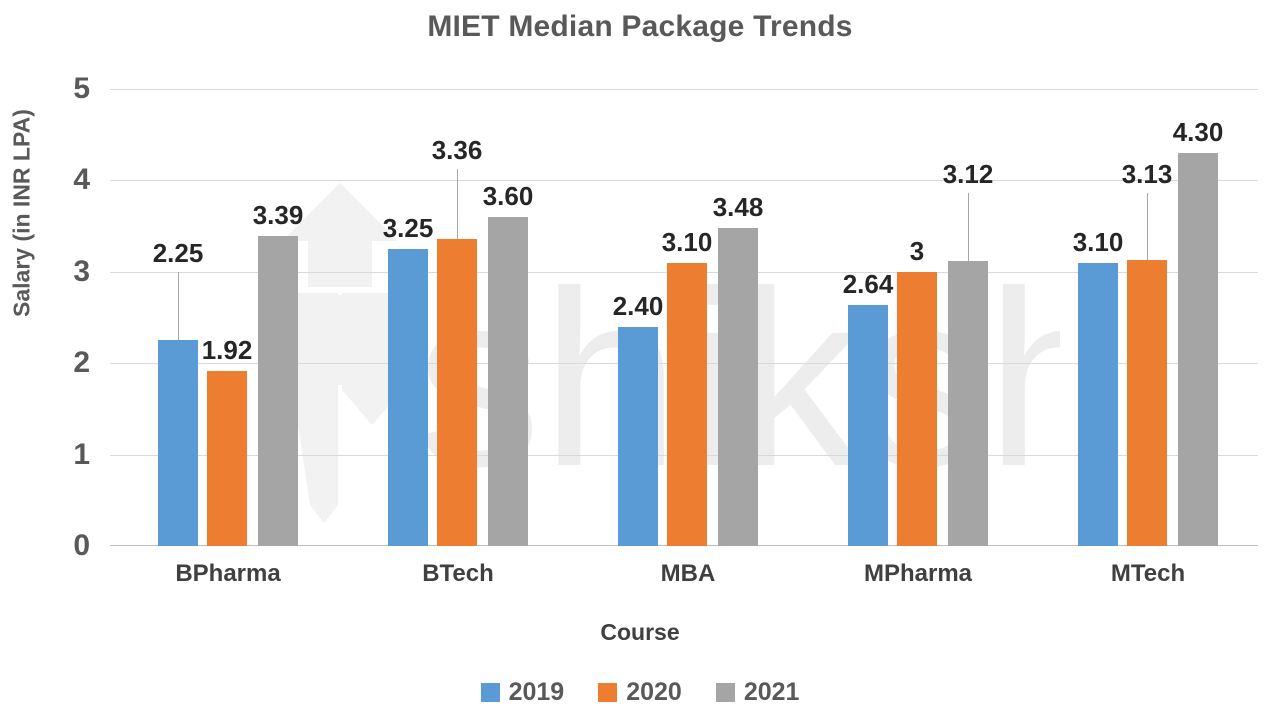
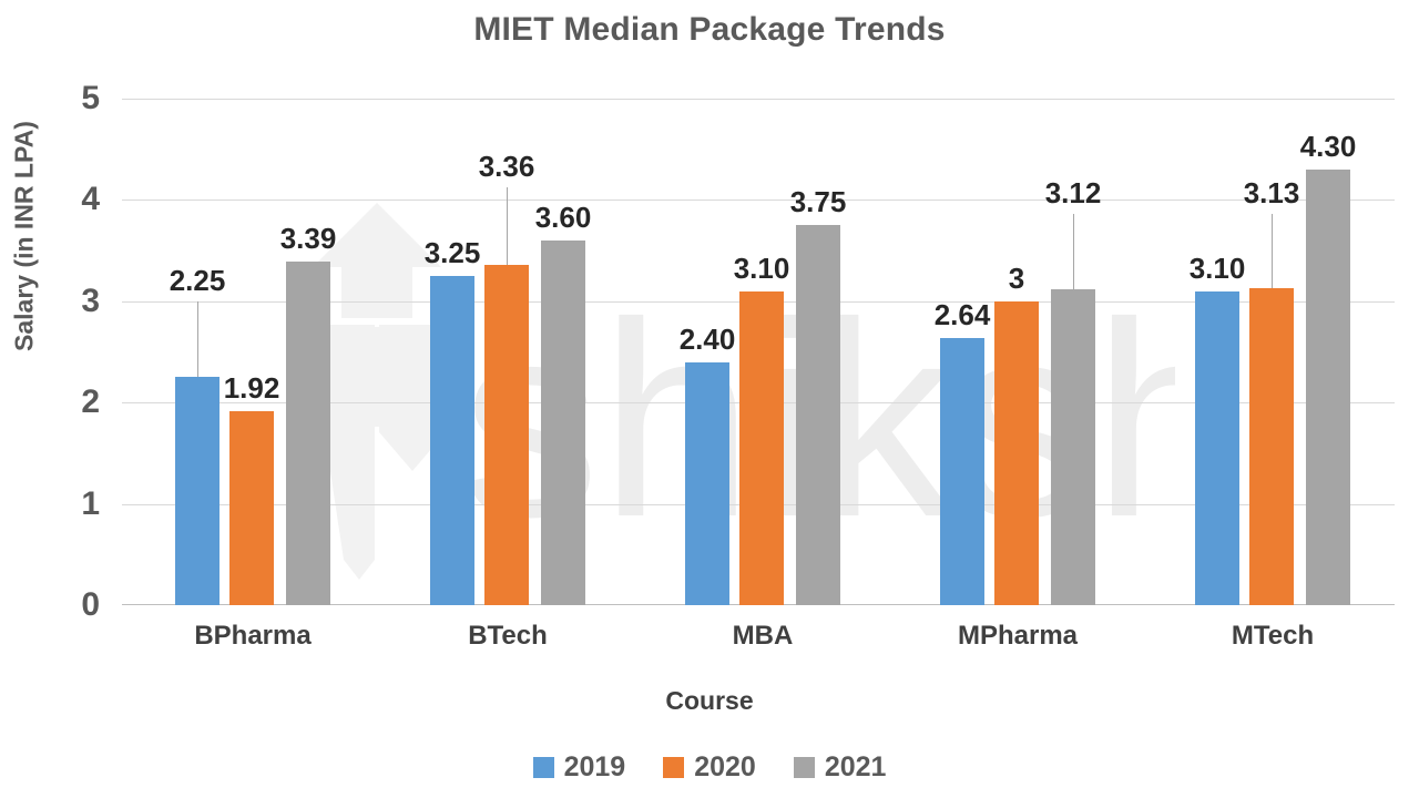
2021/MBA: 3.48 -> 3.75
